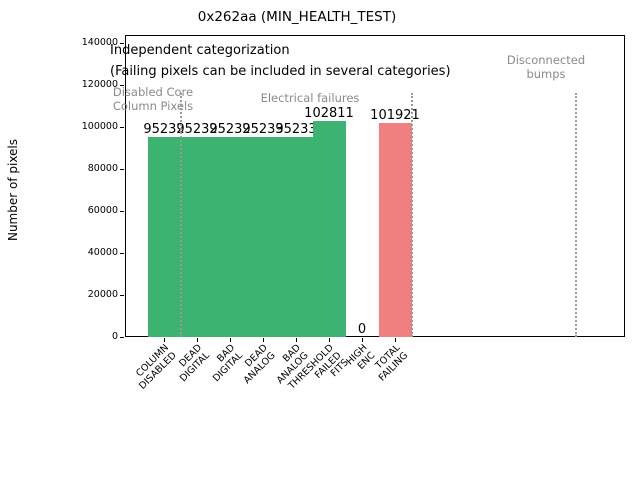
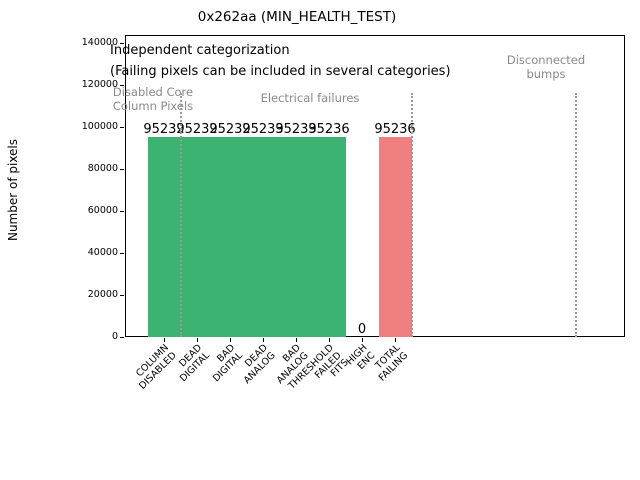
THRESHOLD FAILED FITS: 102811 -> 95236
TOTAL FAILING: 101921 -> 95236
